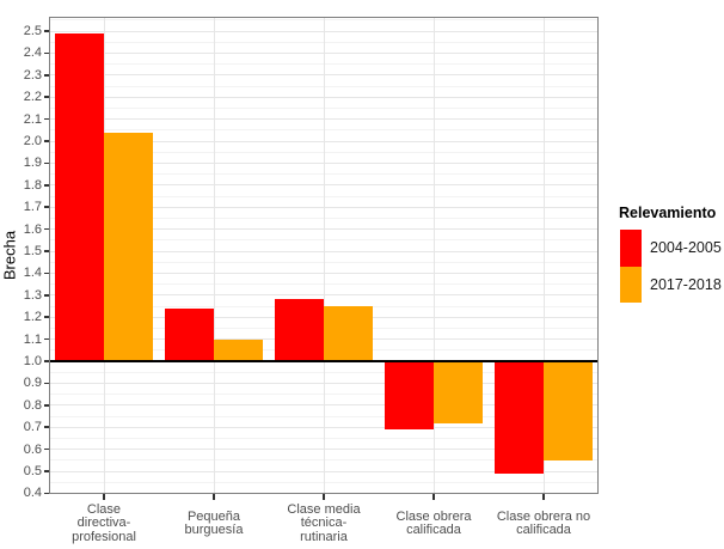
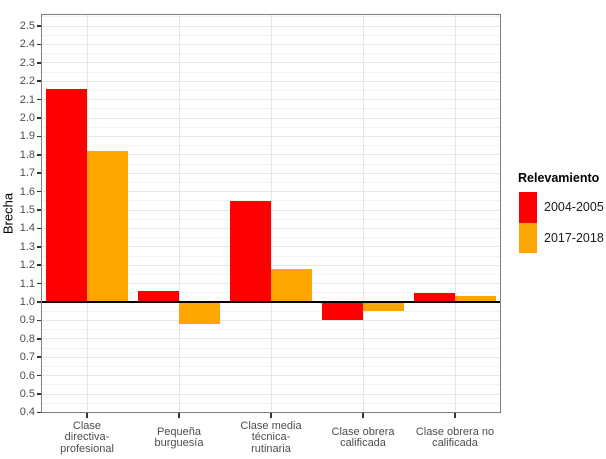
2004-2005/Clase directiva- profesional: 2.49 -> 2.16
2017-2018/Clase directiva- profesional: 2.04 -> 1.82
2004-2005/Pequeña burguesía: 1.24 -> 1.06
2017-2018/Pequeña burguesía: 1.10 -> 0.88
2004-2005/Clase media técnica- rutinaria: 1.28 -> 1.55
2017-2018/Clase media técnica- rutinaria: 1.25 -> 1.18
2004-2005/Clase obrera calificada: 0.69 -> 0.90
2017-2018/Clase obrera calificada: 0.72 -> 0.95
2004-2005/Clase obrera no calificada: 0.49 -> 1.05
2017-2018/Clase obrera no calificada: 0.55 -> 1.03
